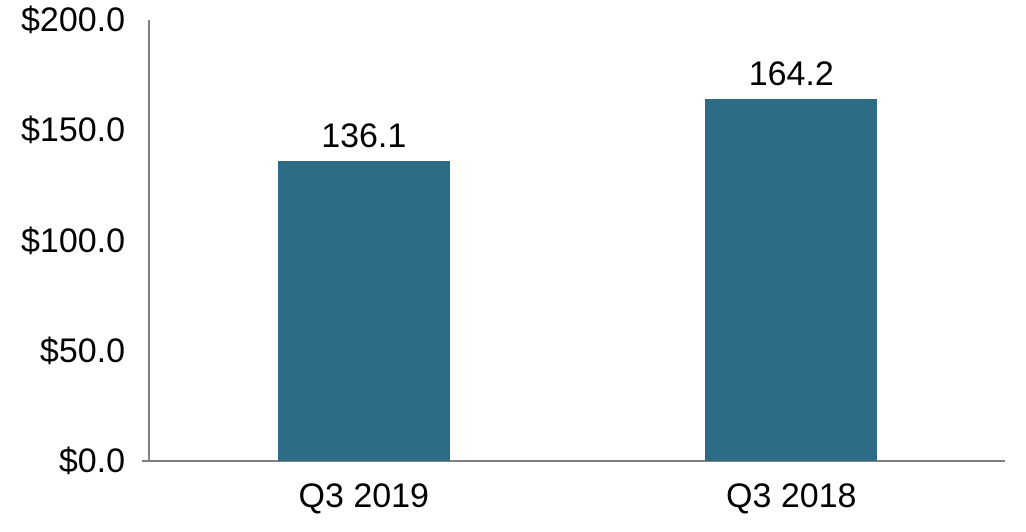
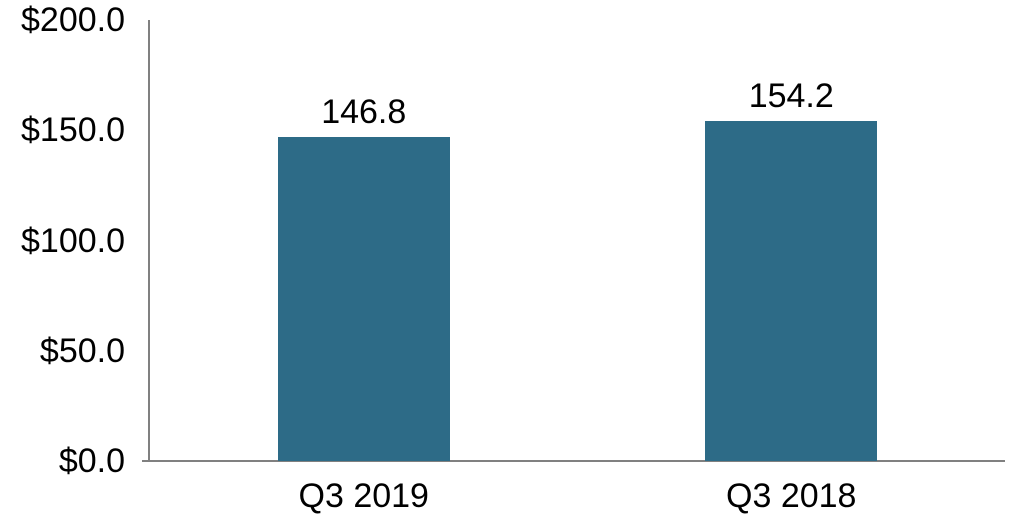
Q3 2019: 136.1 -> 146.8
Q3 2018: 164.2 -> 154.2
